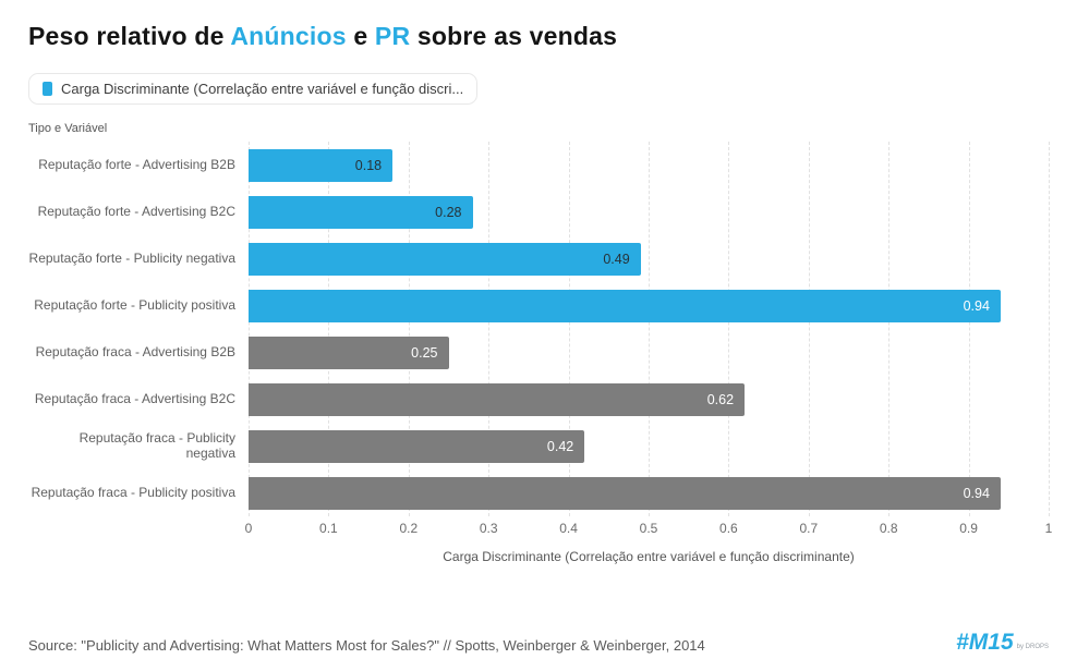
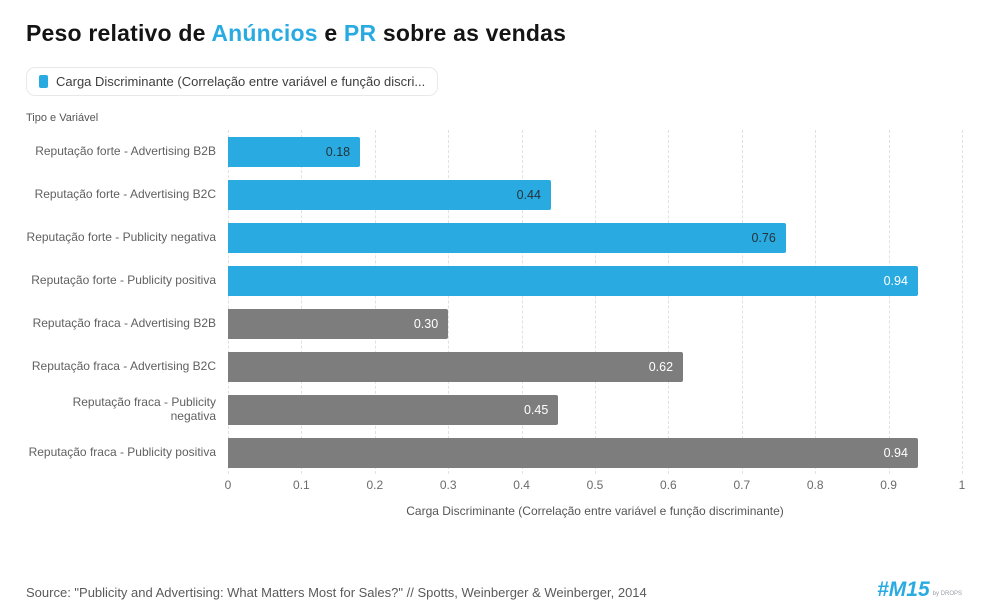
Reputação forte - Advertising B2C: 0.28 -> 0.44
Reputação forte - Publicity negativa: 0.49 -> 0.76
Reputação fraca - Advertising B2B: 0.25 -> 0.30
Reputação fraca - Publicity negativa: 0.42 -> 0.45
